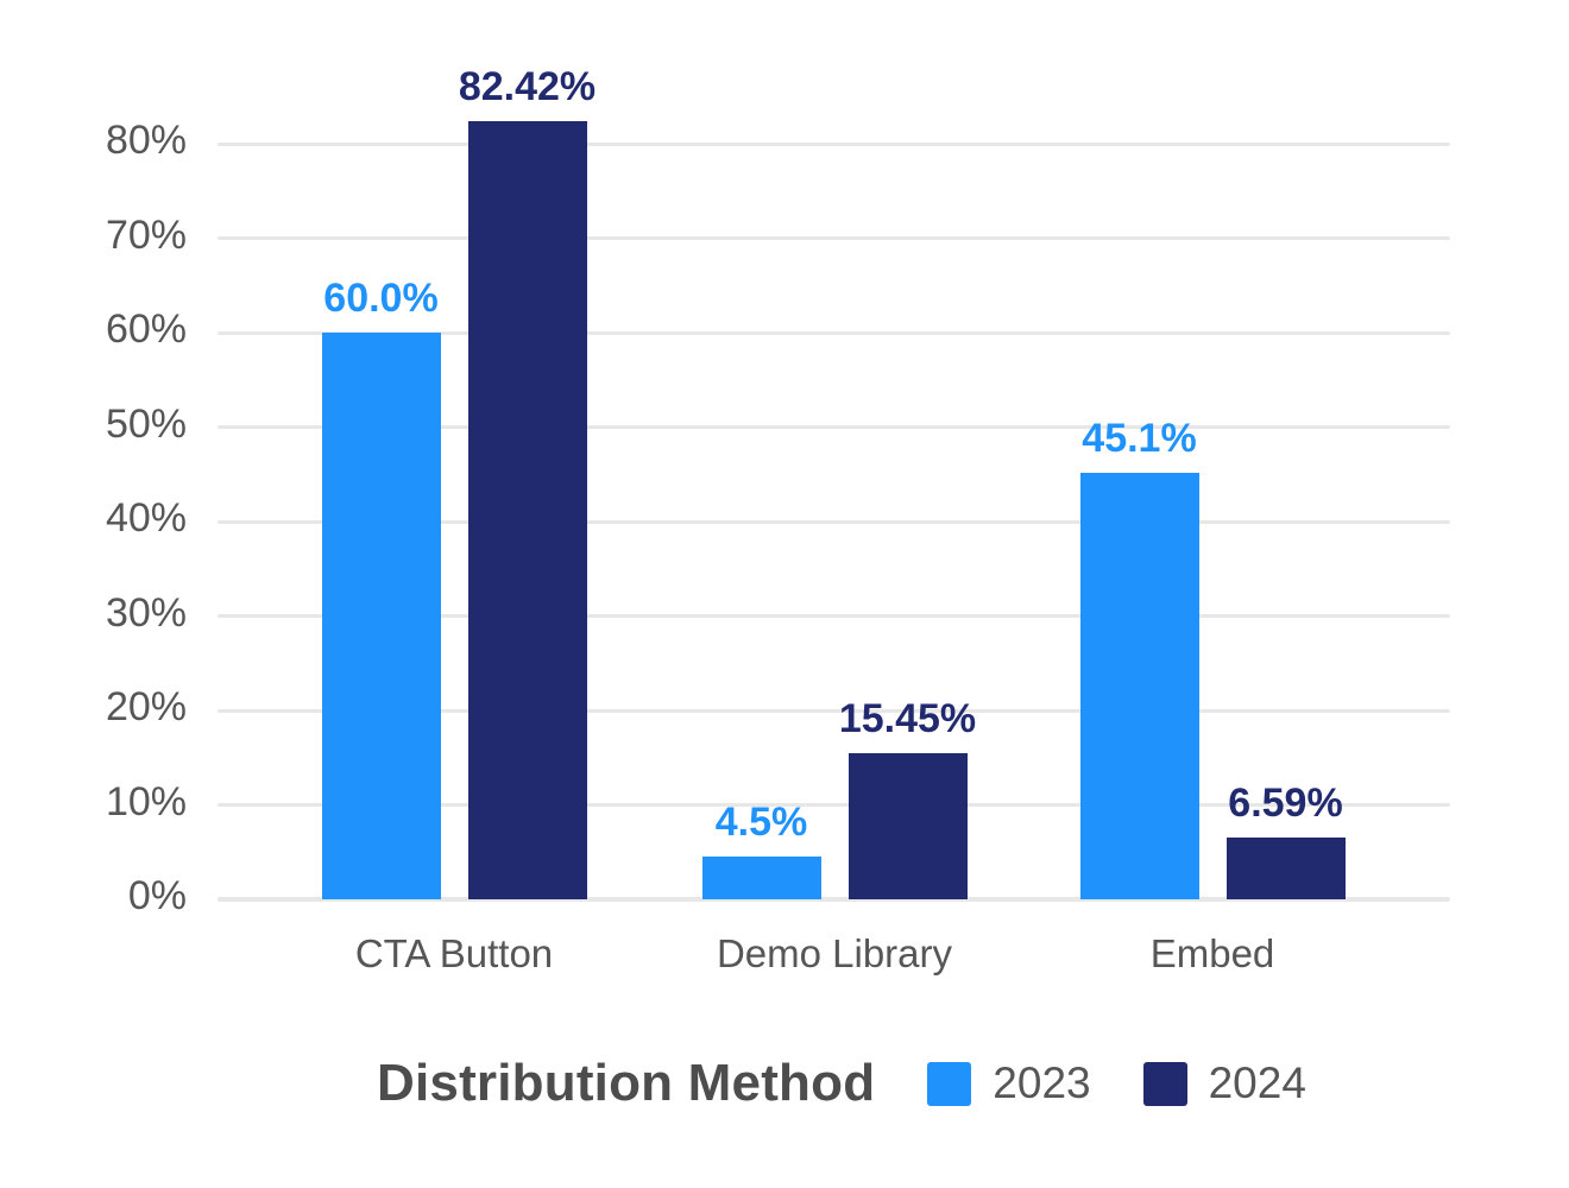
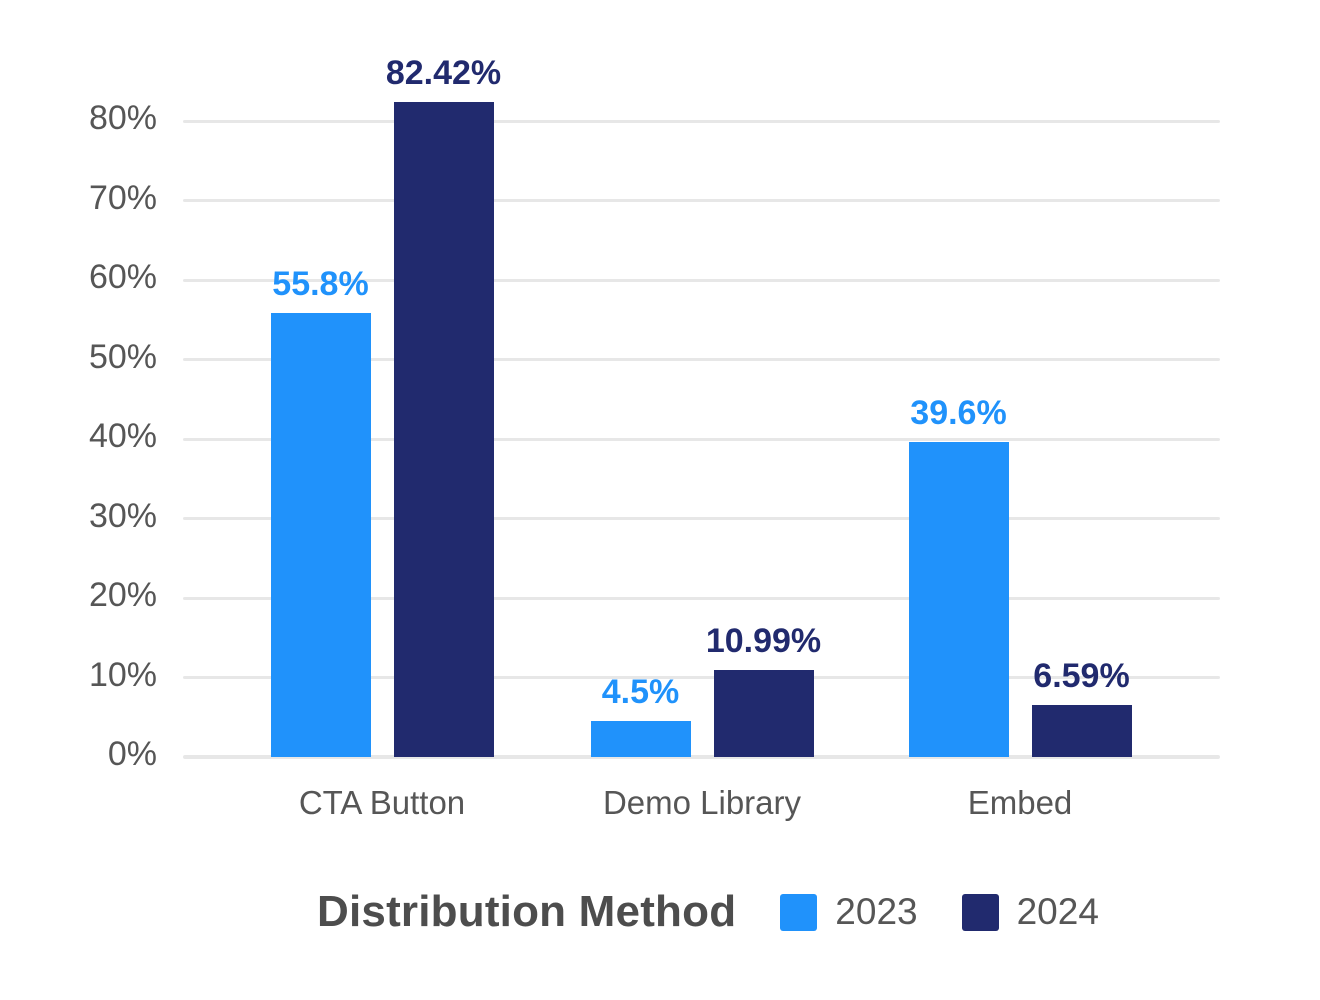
2023/CTA Button: 60.0% -> 55.8%
2024/Demo Library: 15.45% -> 10.99%
2023/Embed: 45.1% -> 39.6%
